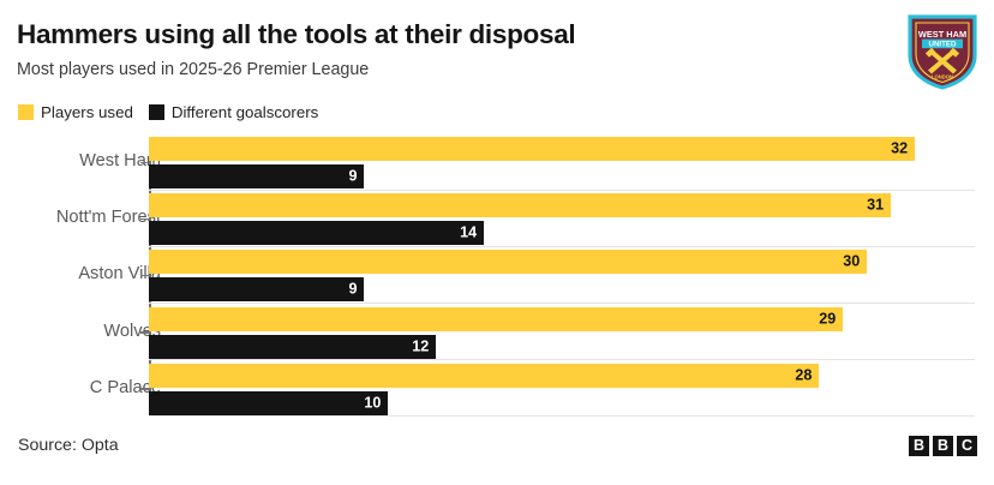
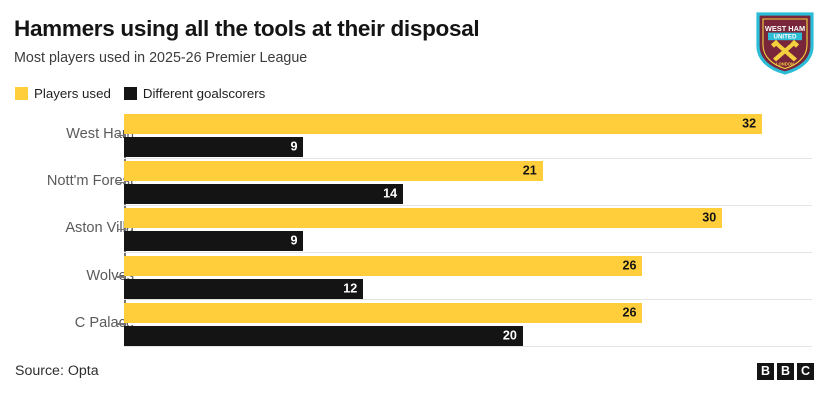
Players used/Nott'm Forest: 31 -> 21
Players used/Wolves: 29 -> 26
Players used/C Palace: 28 -> 26
Different goalscorers/C Palace: 10 -> 20
